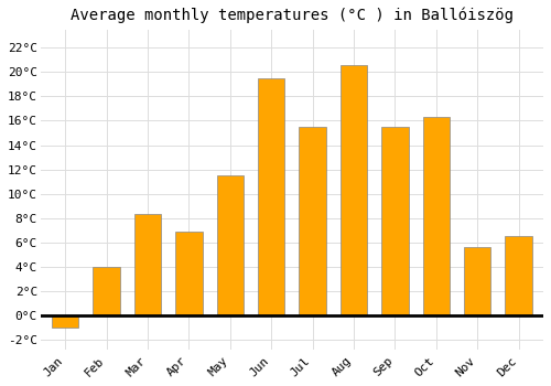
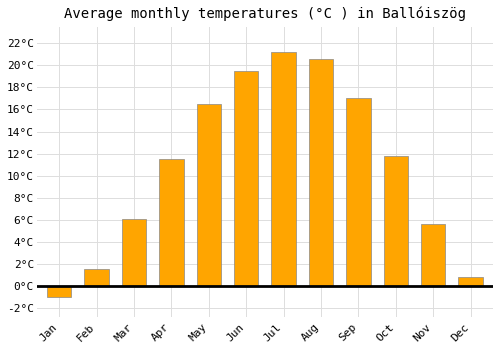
Feb: 4.0°C -> 1.5°C
Mar: 8.3°C -> 6.1°C
Apr: 6.9°C -> 11.5°C
May: 11.5°C -> 16.5°C
Jul: 15.5°C -> 21.2°C
Sep: 15.5°C -> 17.0°C
Oct: 16.3°C -> 11.8°C
Dec: 6.5°C -> 0.8°C
